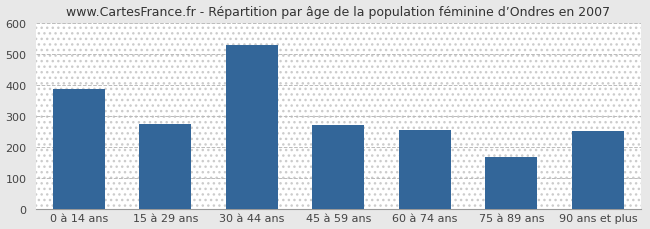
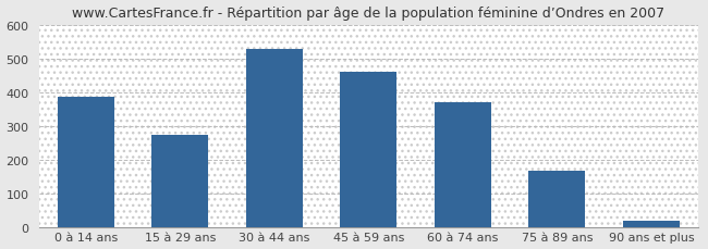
45 à 59 ans: 270 -> 460
60 à 74 ans: 255 -> 370
90 ans et plus: 250 -> 18
